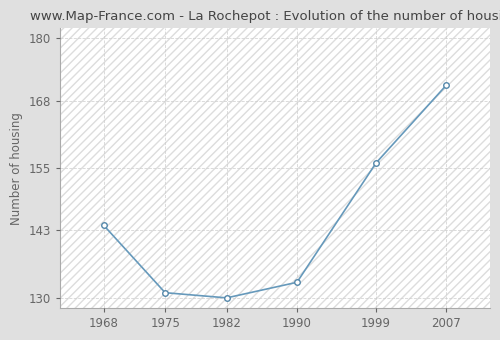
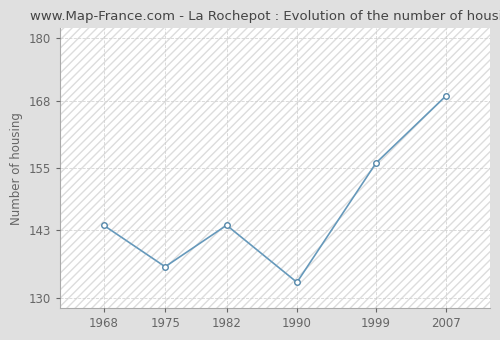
1975: 131 -> 136
1982: 130 -> 144
2007: 171 -> 169
